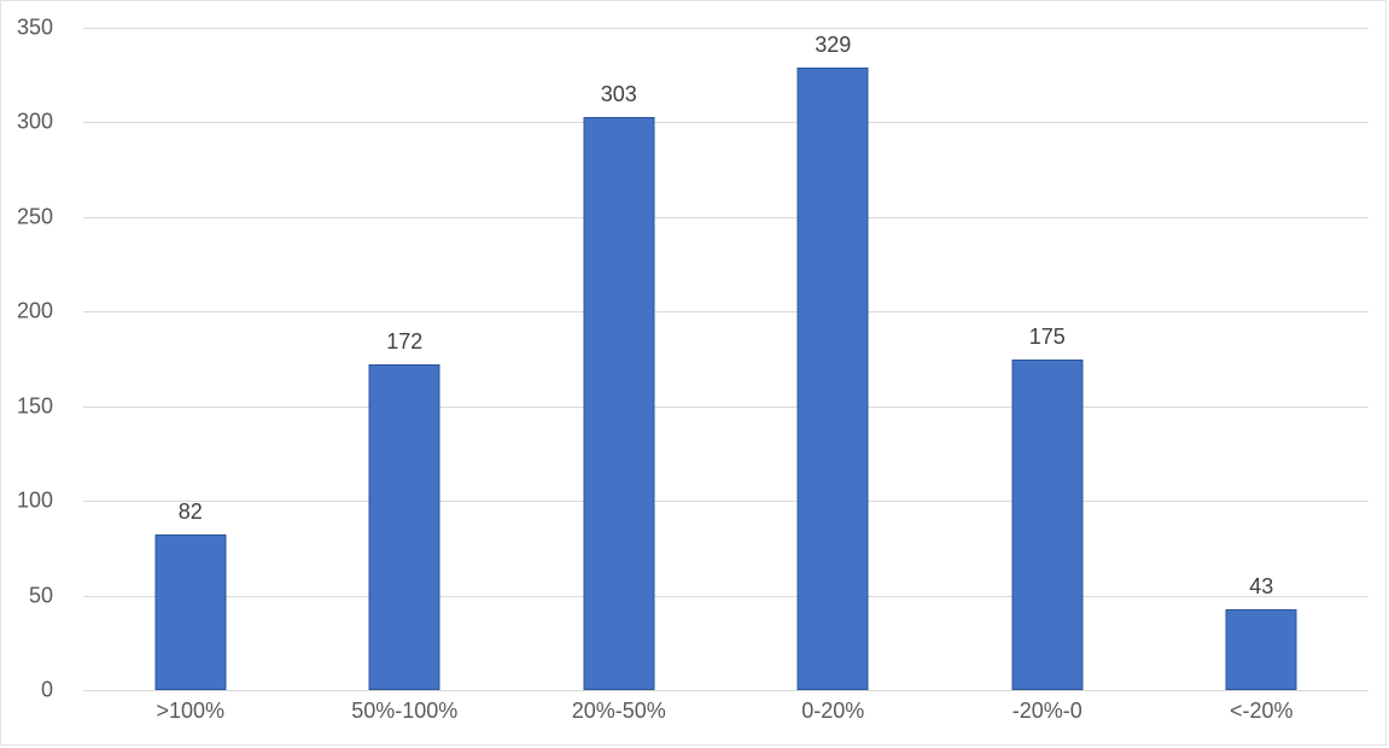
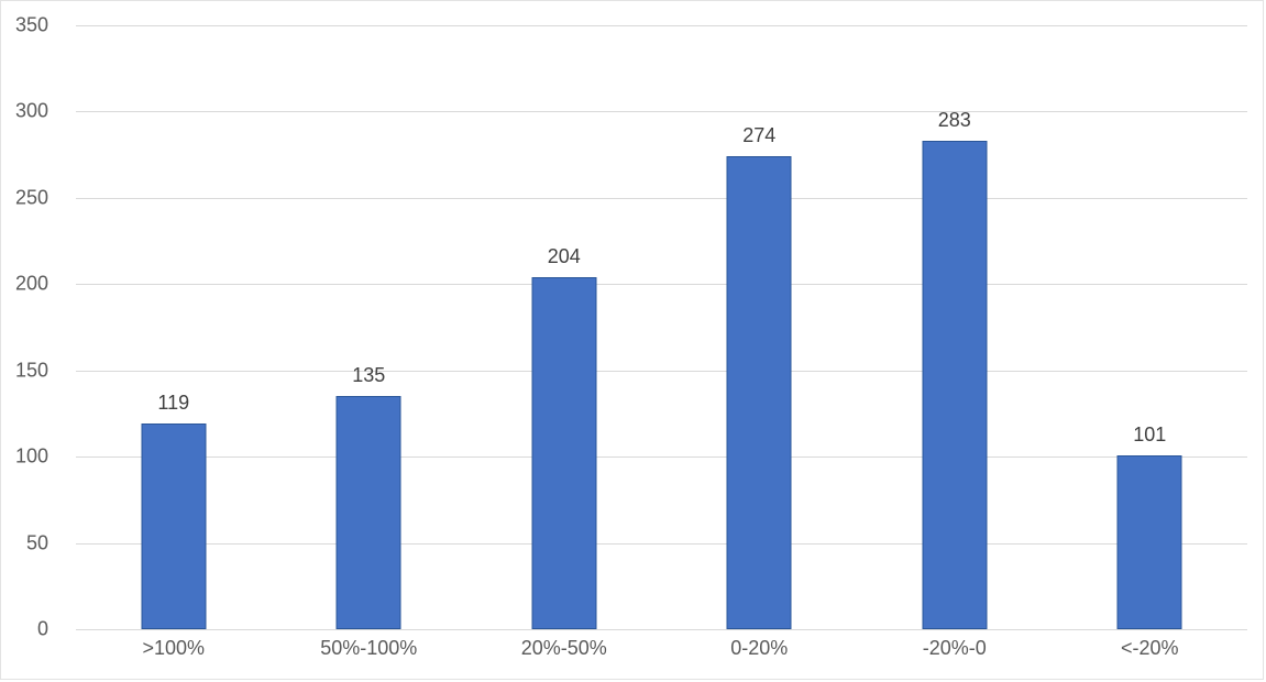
>100%: 82 -> 119
50%-100%: 172 -> 135
20%-50%: 303 -> 204
0-20%: 329 -> 274
-20%-0: 175 -> 283
<-20%: 43 -> 101
